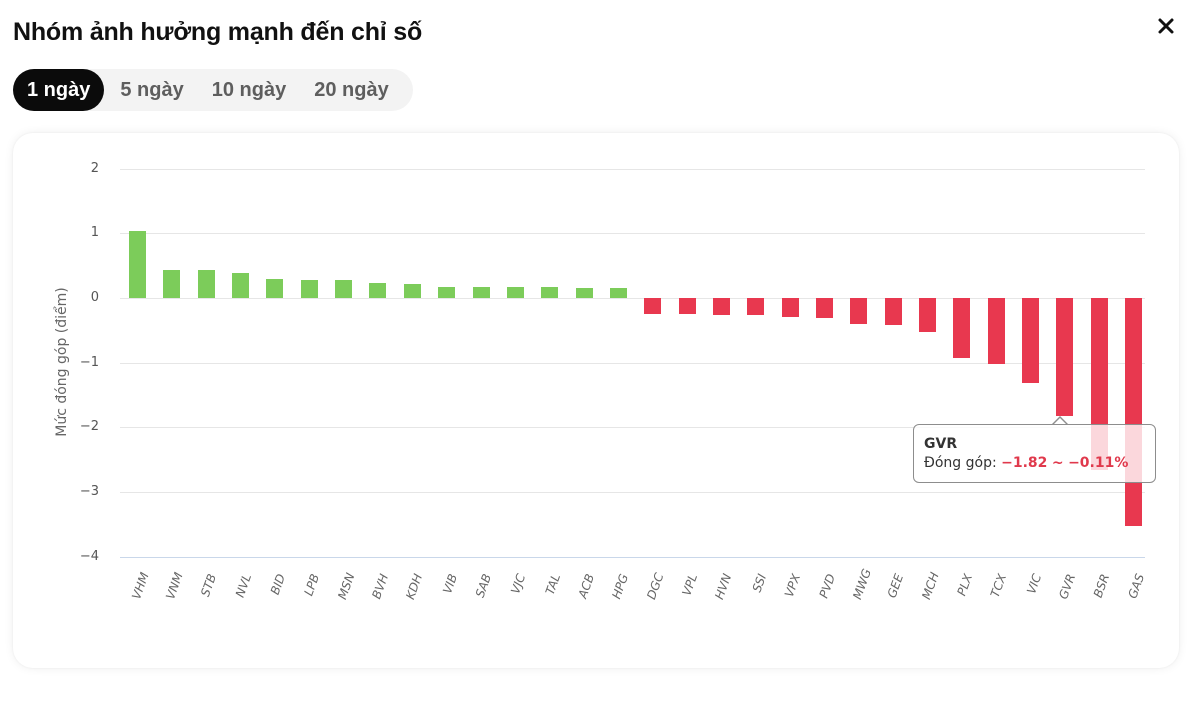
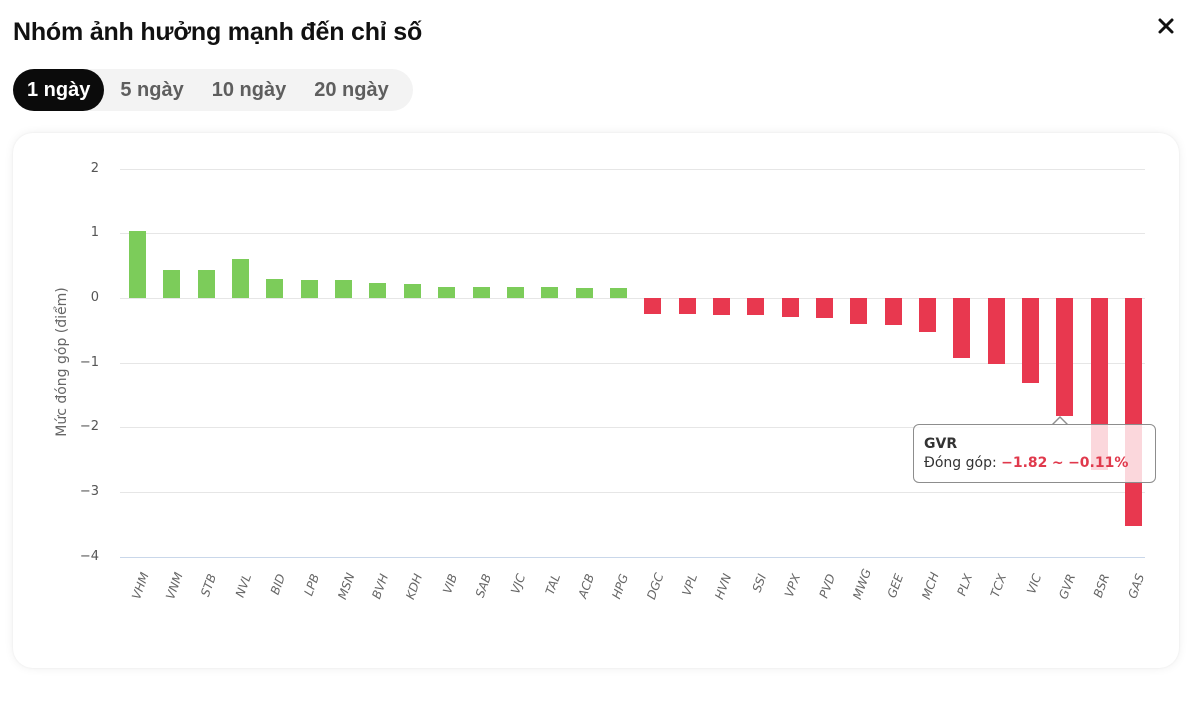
NVL: 0.4 -> 0.6
